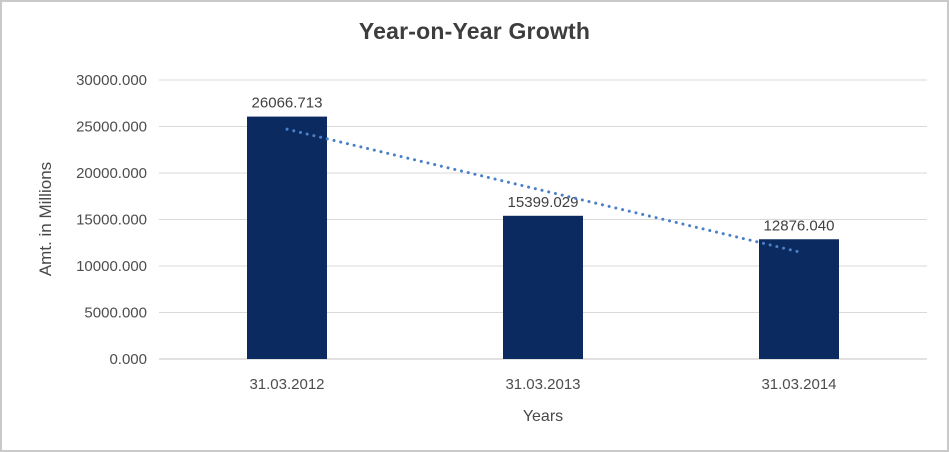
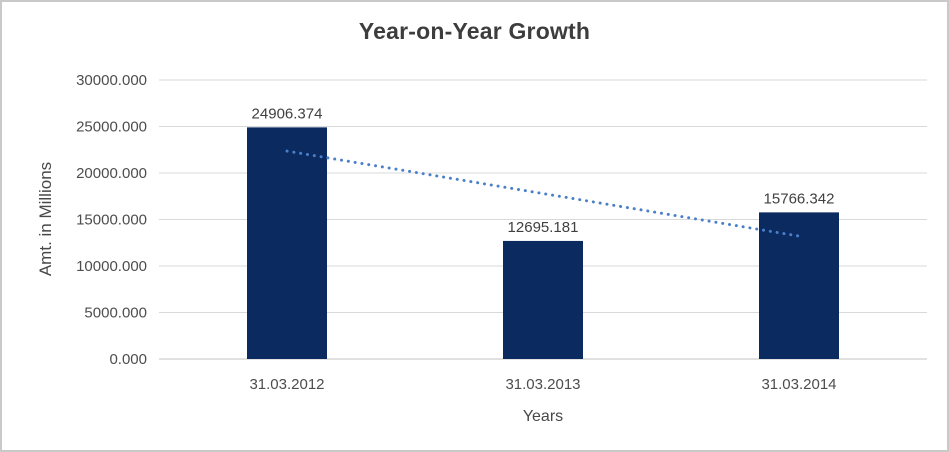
31.03.2012: 26066.713 -> 24906.374
31.03.2013: 15399.029 -> 12695.181
31.03.2014: 12876.040 -> 15766.342
